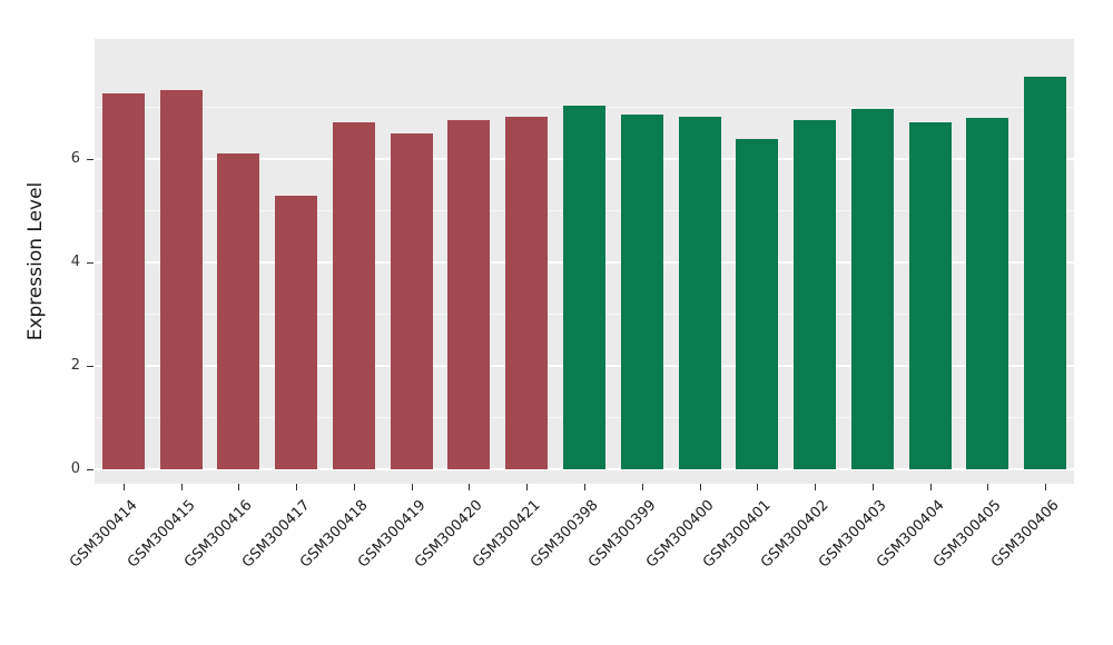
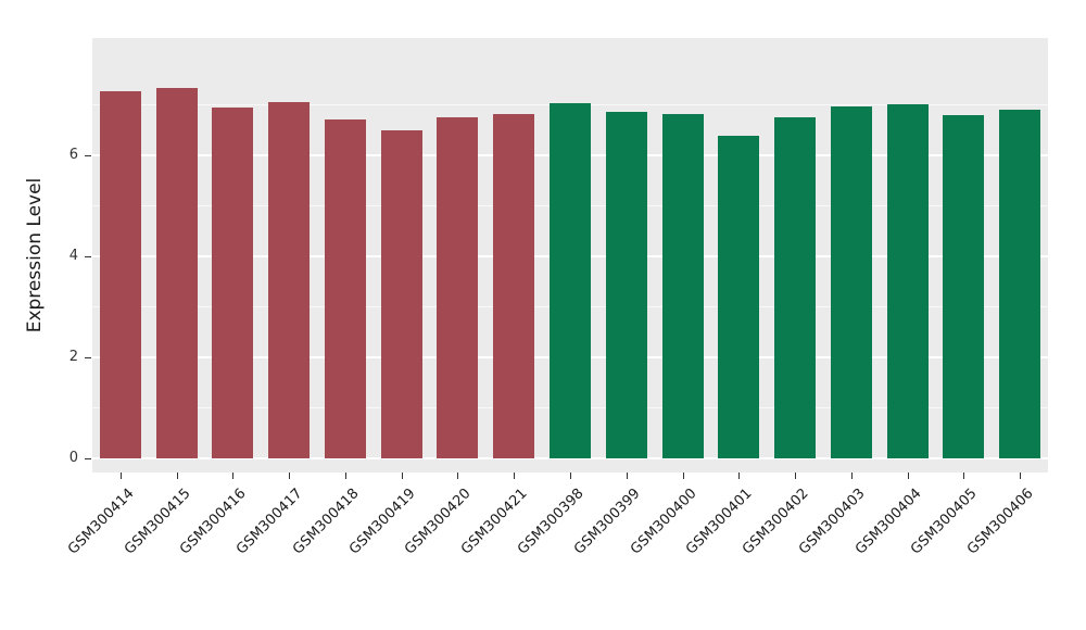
GSM300416: 6.1 -> 7.0
GSM300417: 5.3 -> 7.1
GSM300404: 6.7 -> 7.0
GSM300406: 7.6 -> 6.9
